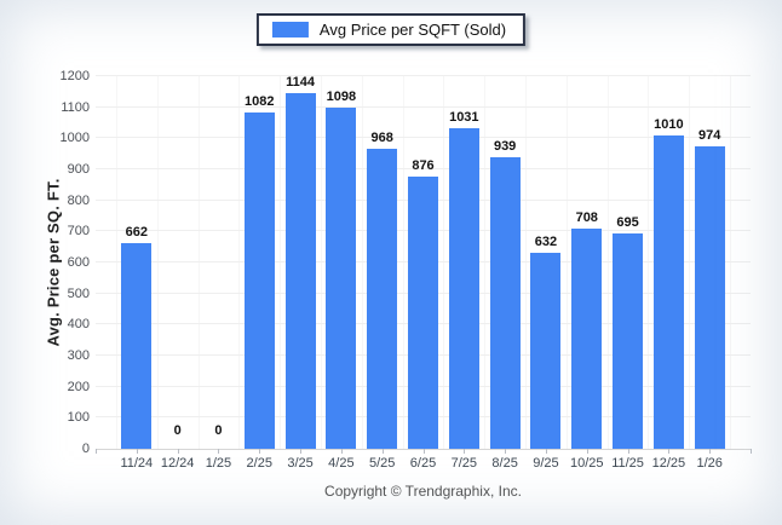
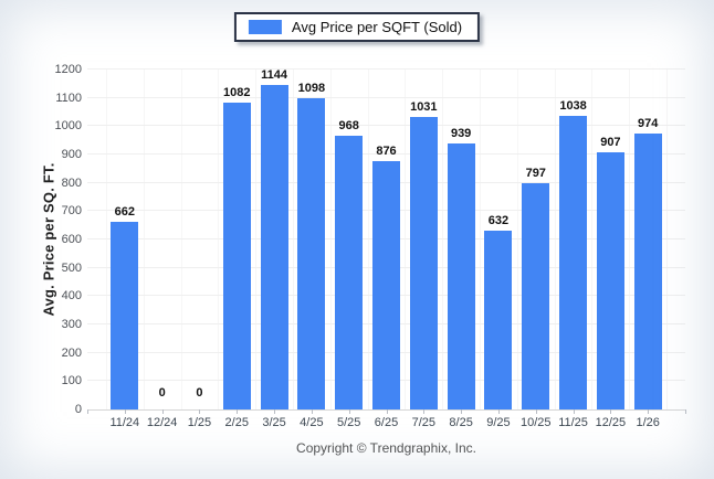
10/25: 708 -> 797
11/25: 695 -> 1038
12/25: 1010 -> 907
